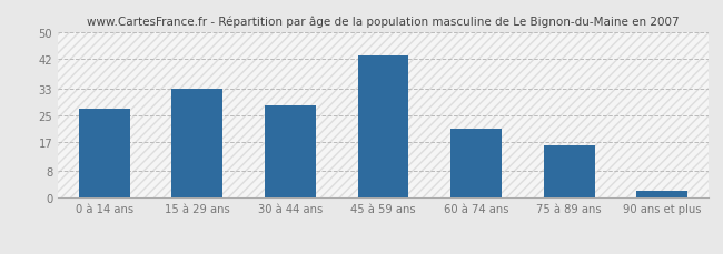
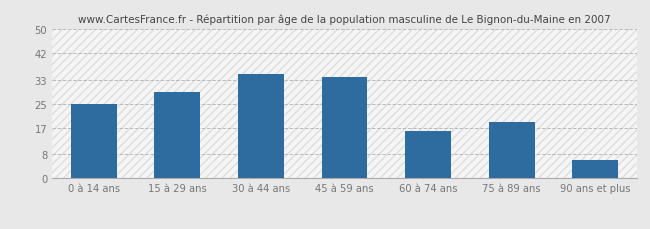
0 à 14 ans: 27 -> 25
15 à 29 ans: 33 -> 29
30 à 44 ans: 28 -> 35
45 à 59 ans: 43 -> 34
60 à 74 ans: 21 -> 16
75 à 89 ans: 16 -> 19
90 ans et plus: 2 -> 6
